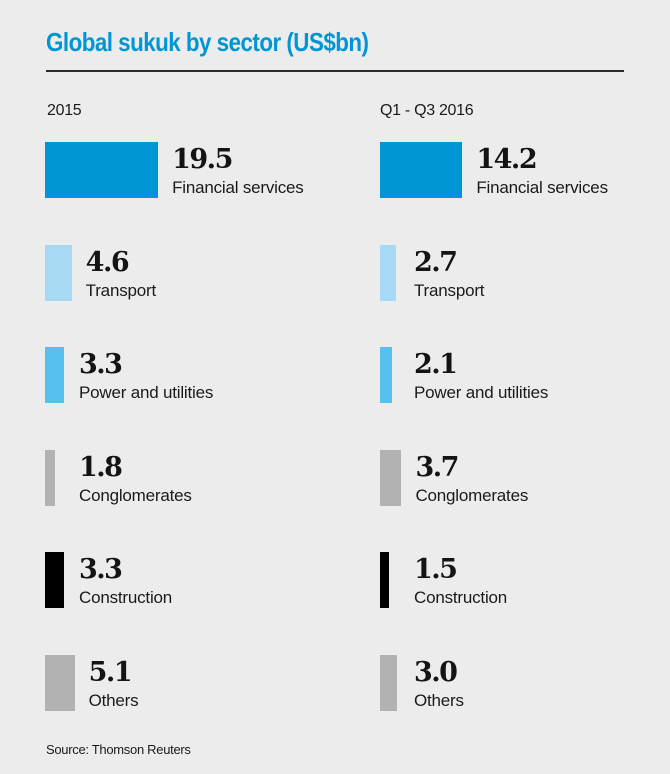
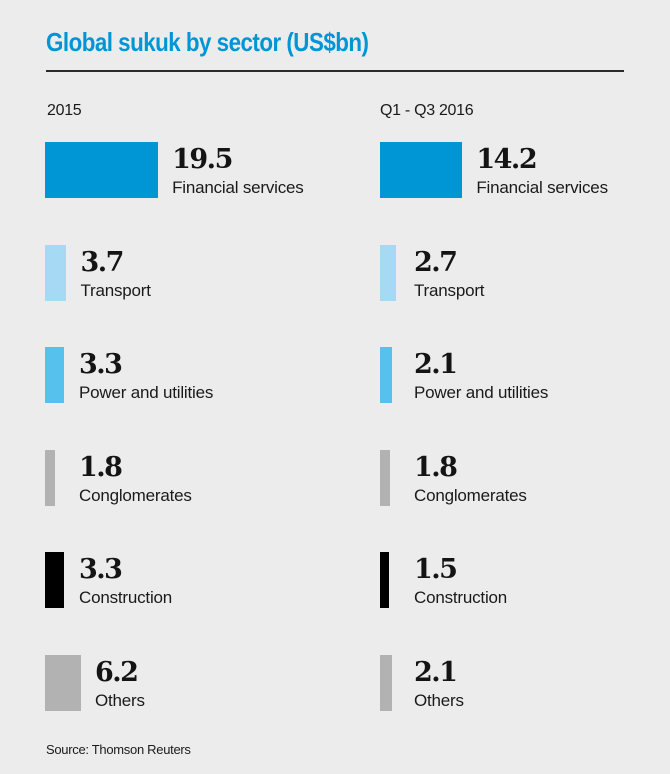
2015/Transport: 4.6 -> 3.7
Q1 - Q3 2016/Conglomerates: 3.7 -> 1.8
2015/Others: 5.1 -> 6.2
Q1 - Q3 2016/Others: 3.0 -> 2.1
